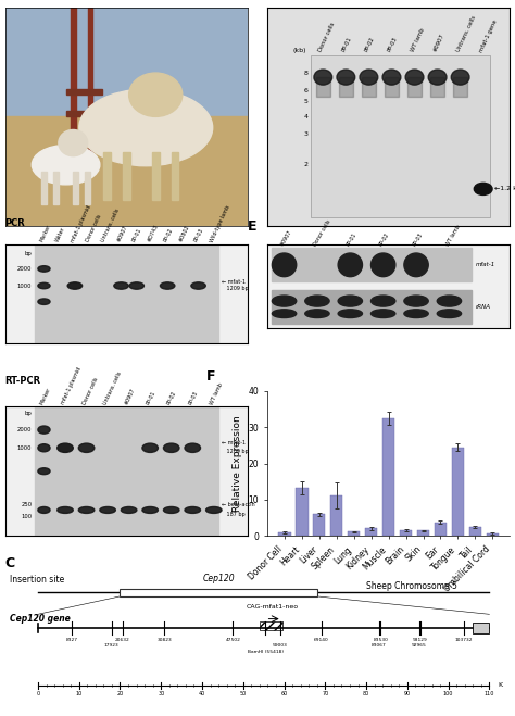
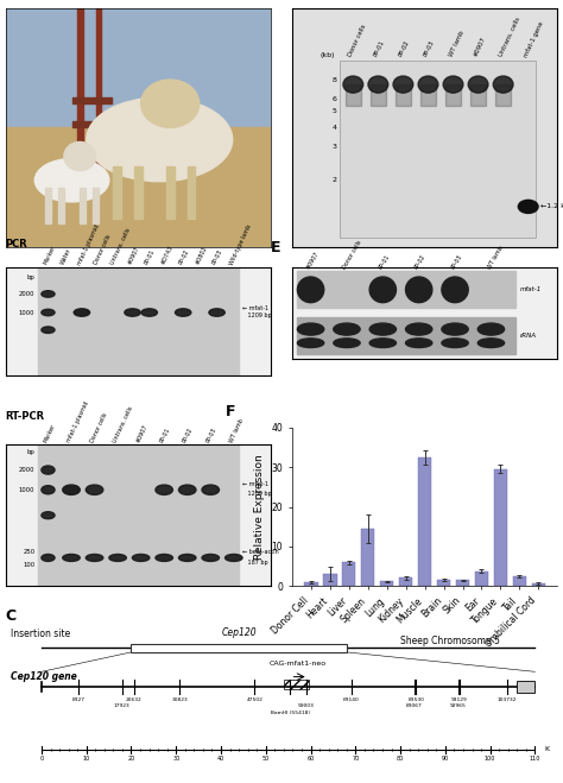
Heart: 13.2 -> 3.0
Spleen: 11.2 -> 14.5
Tongue: 24.5 -> 29.5
